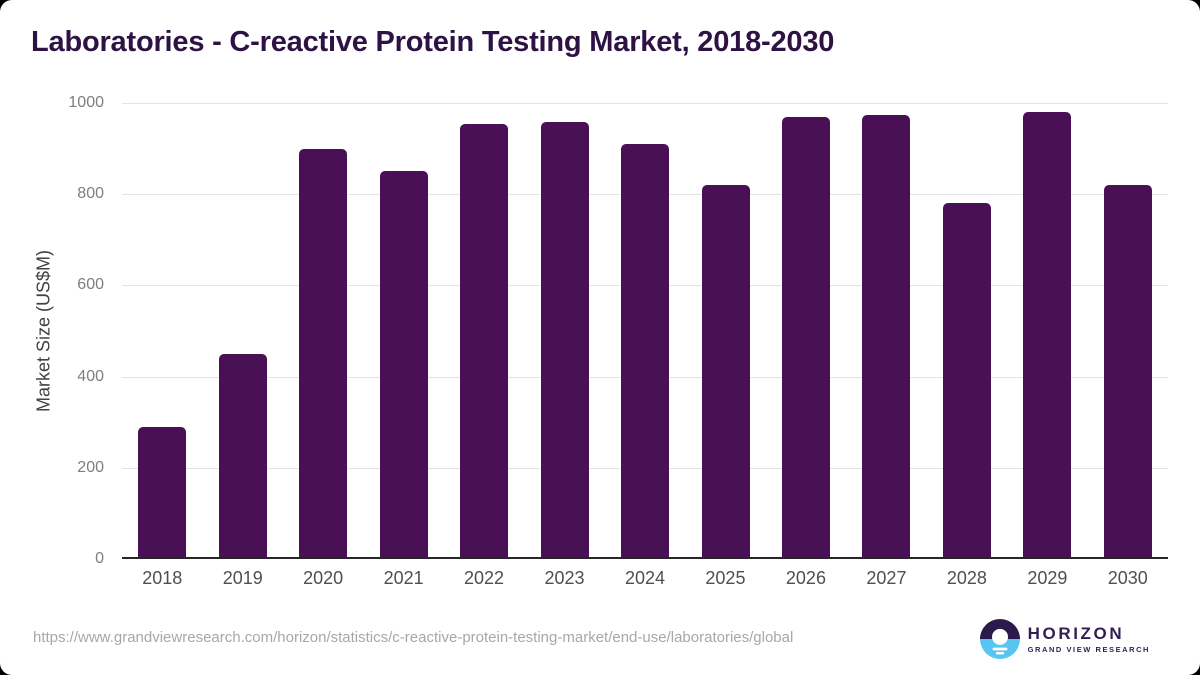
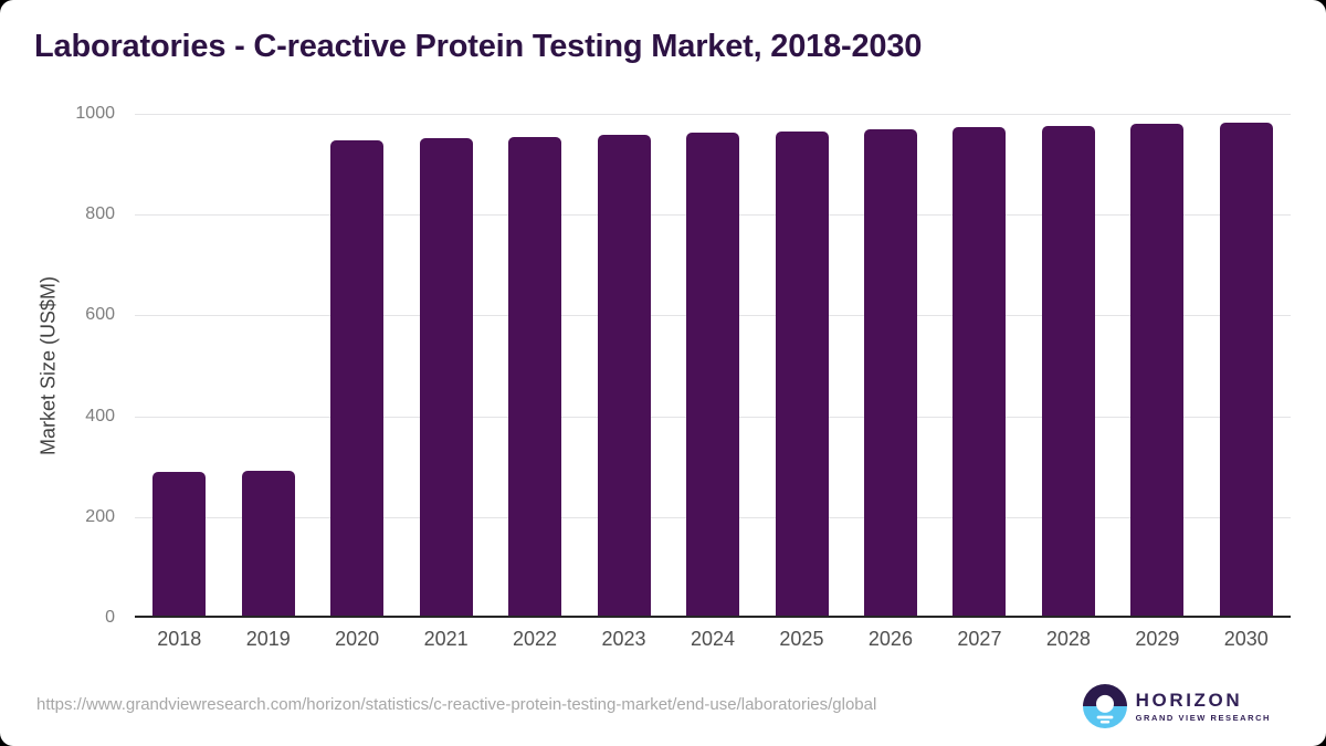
2019: 450 -> 290
2020: 900 -> 950
2021: 850 -> 950
2024: 910 -> 960
2025: 820 -> 970
2028: 780 -> 980
2030: 820 -> 980
